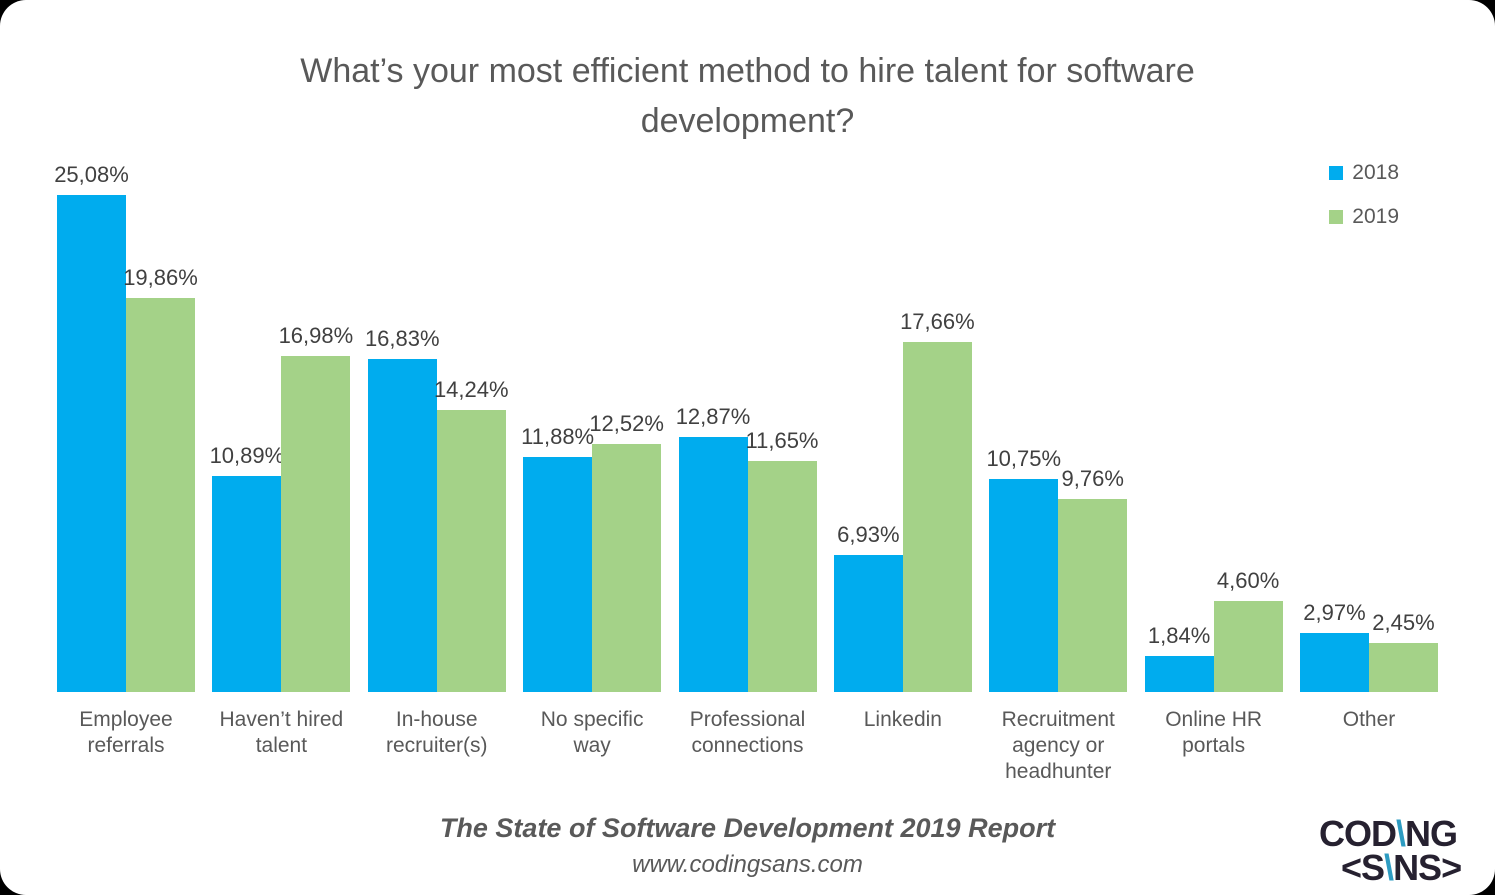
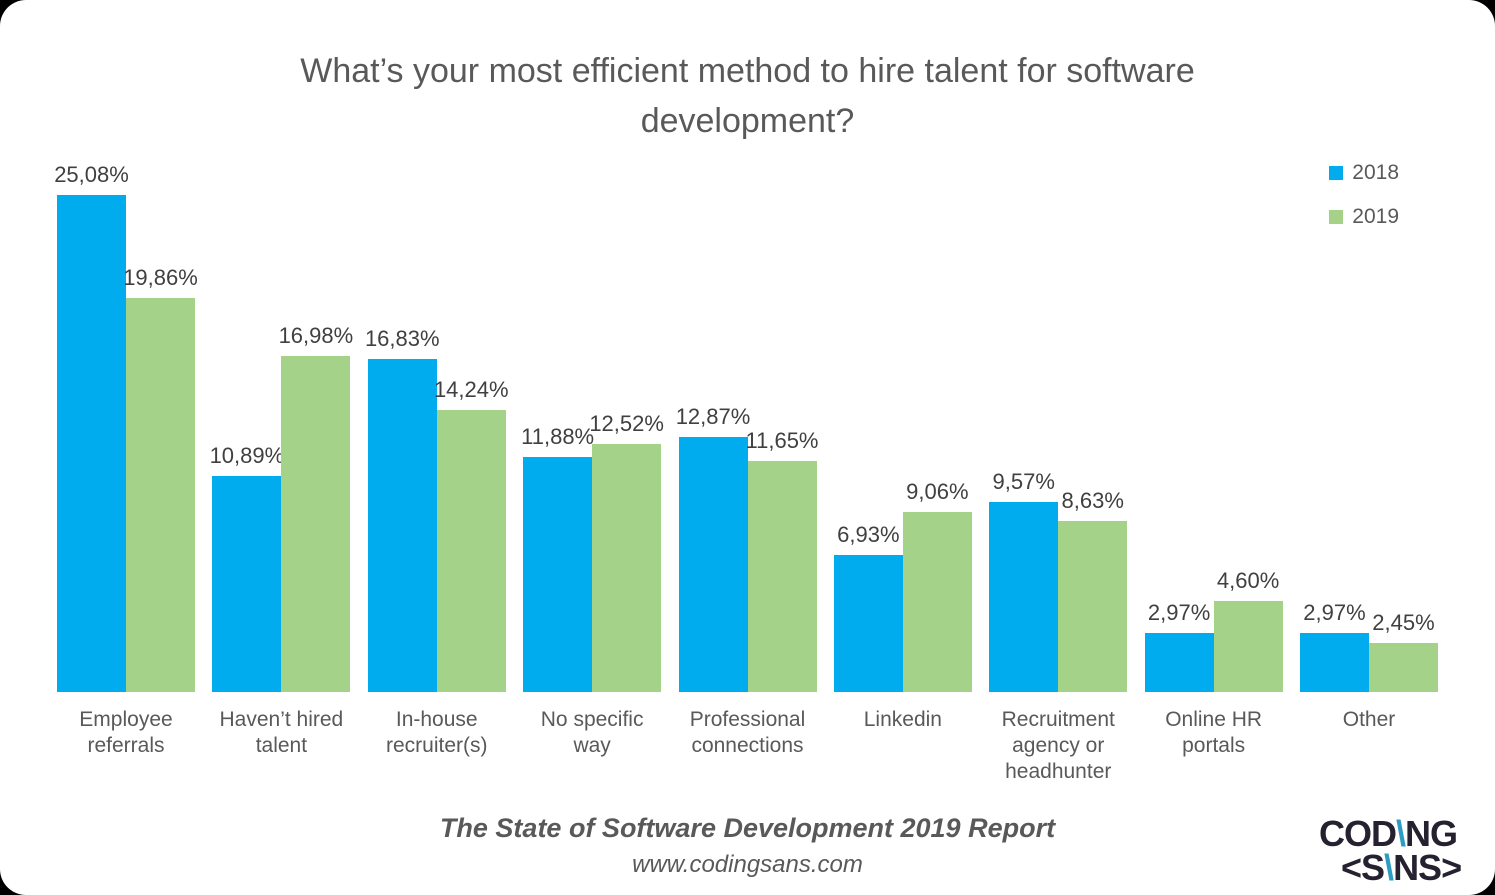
2019/Linkedin: 17,66% -> 9,06%
2018/Recruitment agency or headhunter: 10,75% -> 9,57%
2019/Recruitment agency or headhunter: 9,76% -> 8,63%
2018/Online HR portals: 1,84% -> 2,97%
